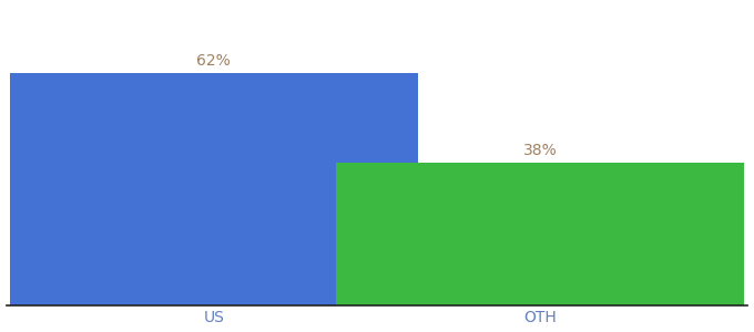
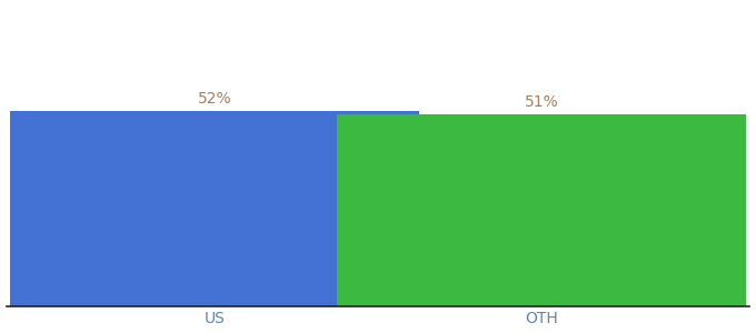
US: 62% -> 52%
OTH: 38% -> 51%
